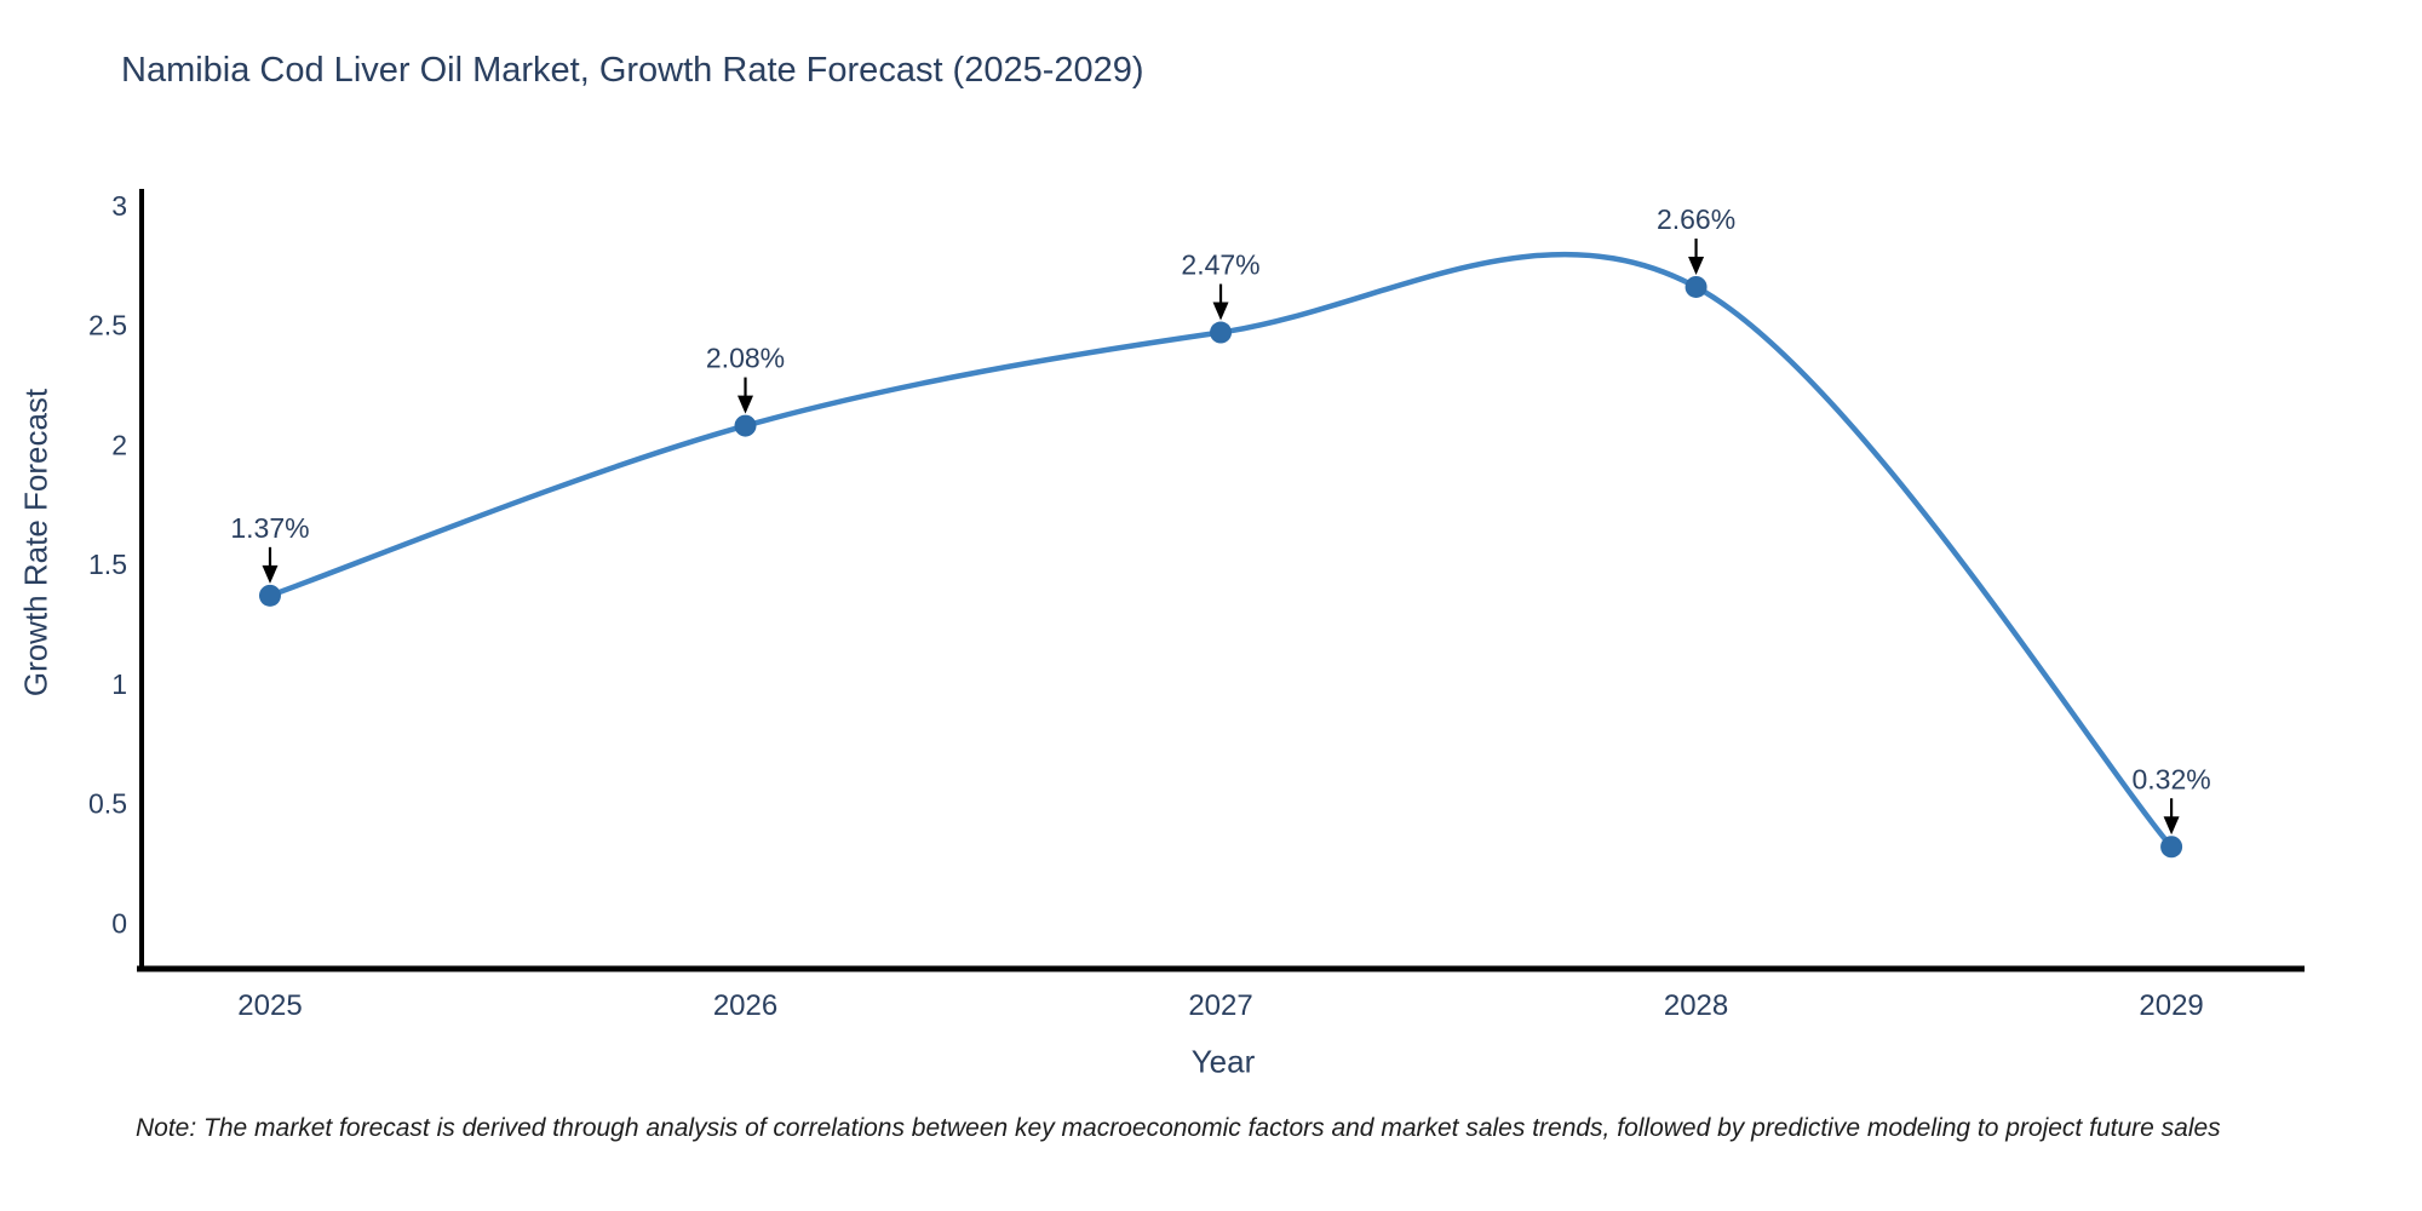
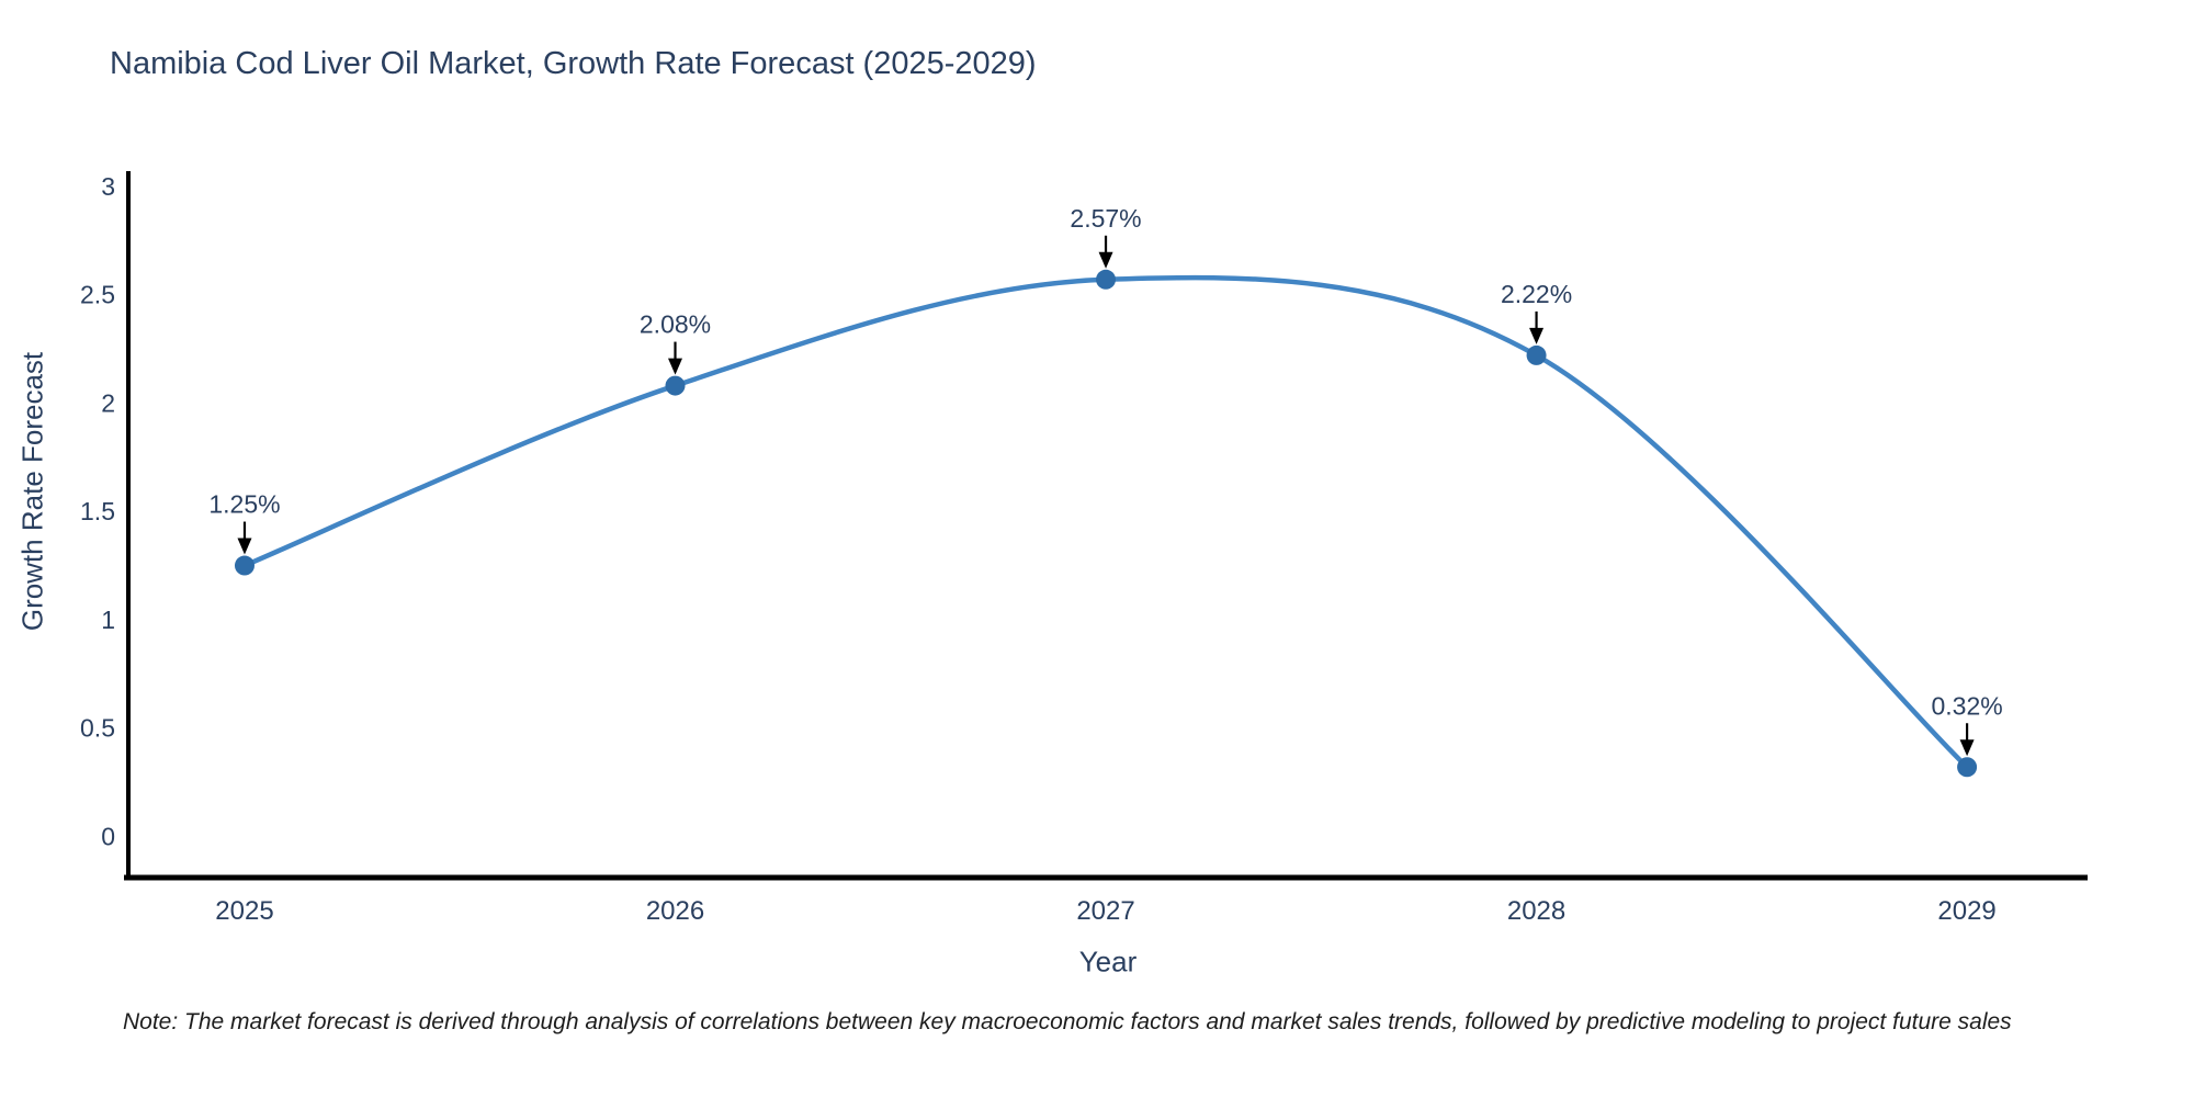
2025: 1.37% -> 1.25%
2027: 2.47% -> 2.57%
2028: 2.66% -> 2.22%
